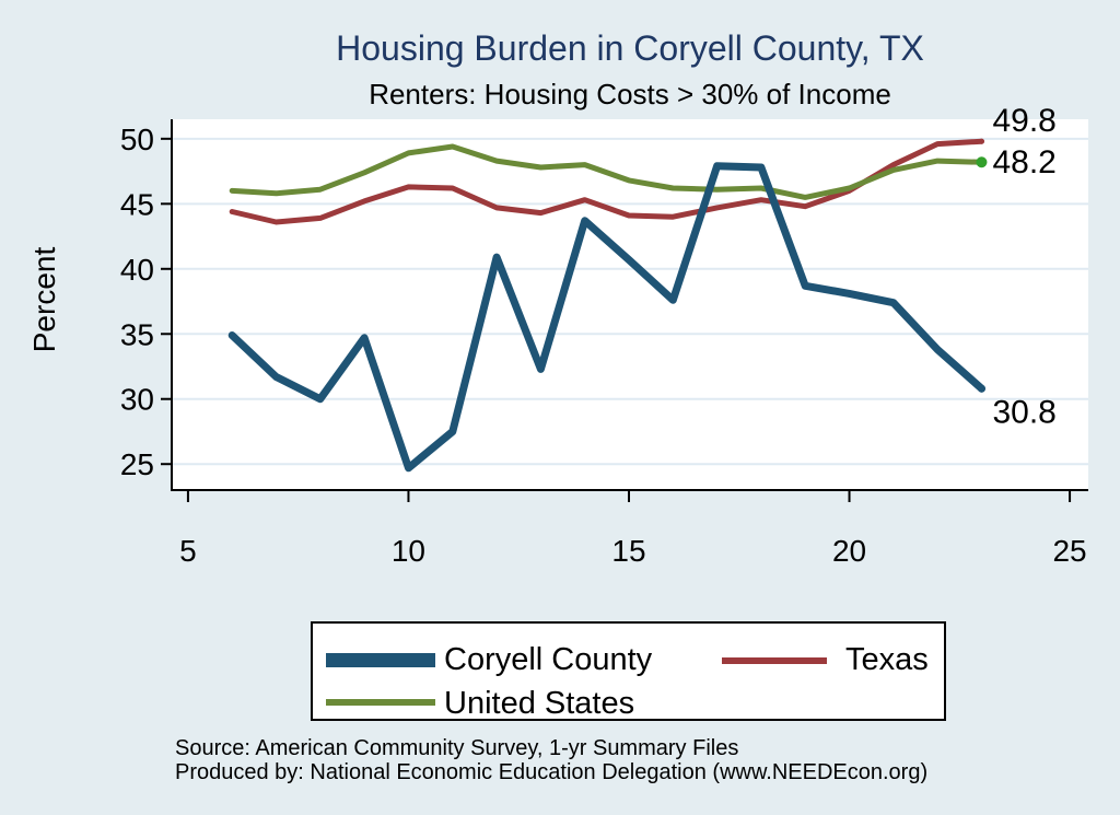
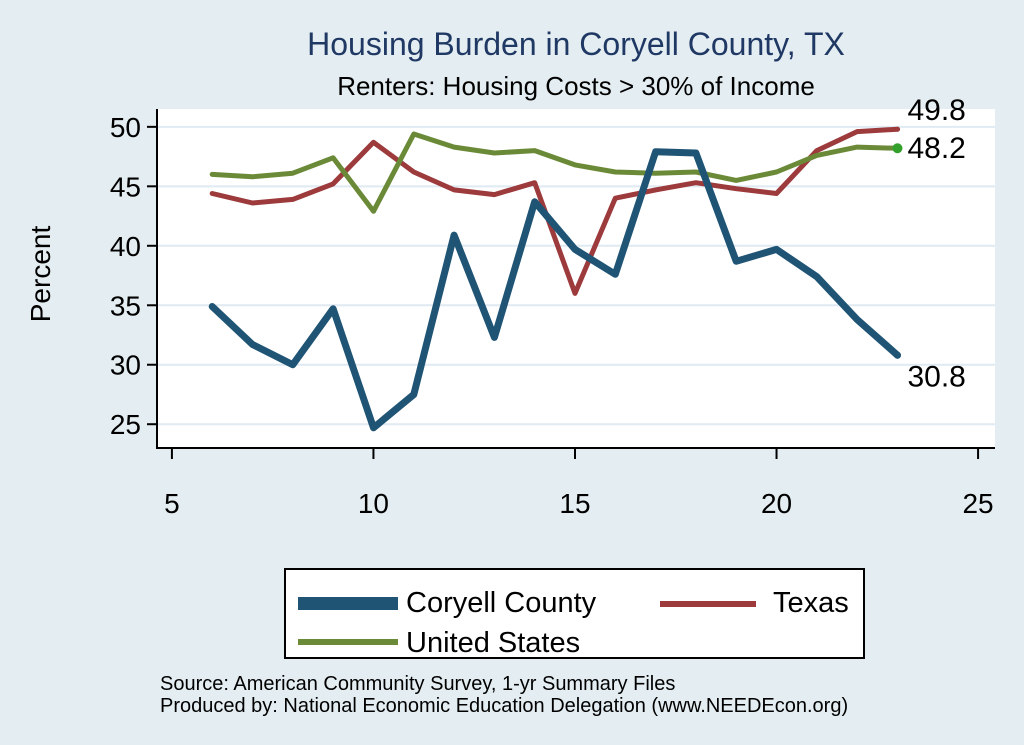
Texas/10: 46.3 -> 48.7
United States/10: 48.9 -> 42.9
Coryell County/15: 40.7 -> 39.7
Texas/15: 44.1 -> 36.0
Coryell County/20: 38.1 -> 39.7
Texas/20: 46.0 -> 44.4
